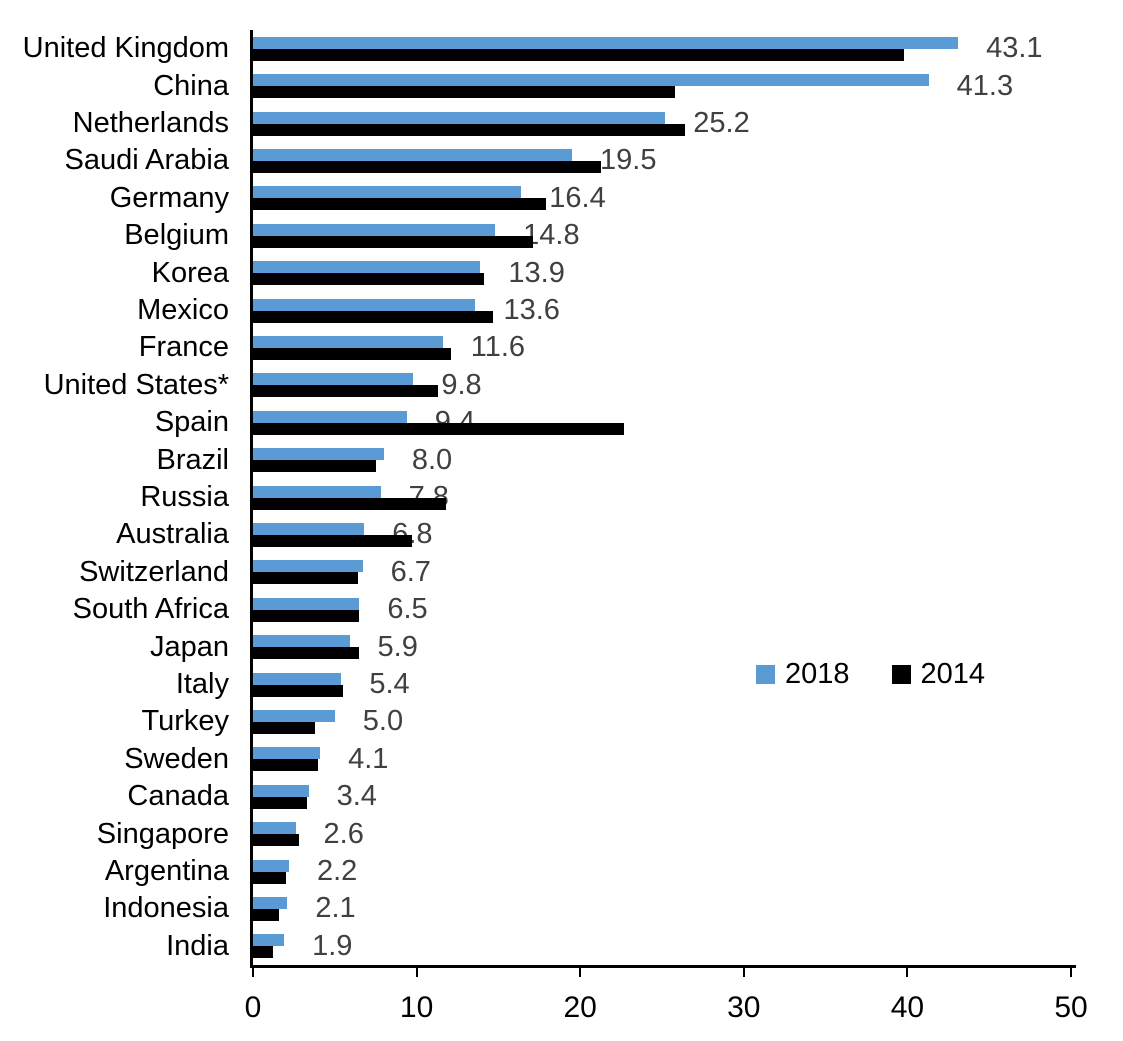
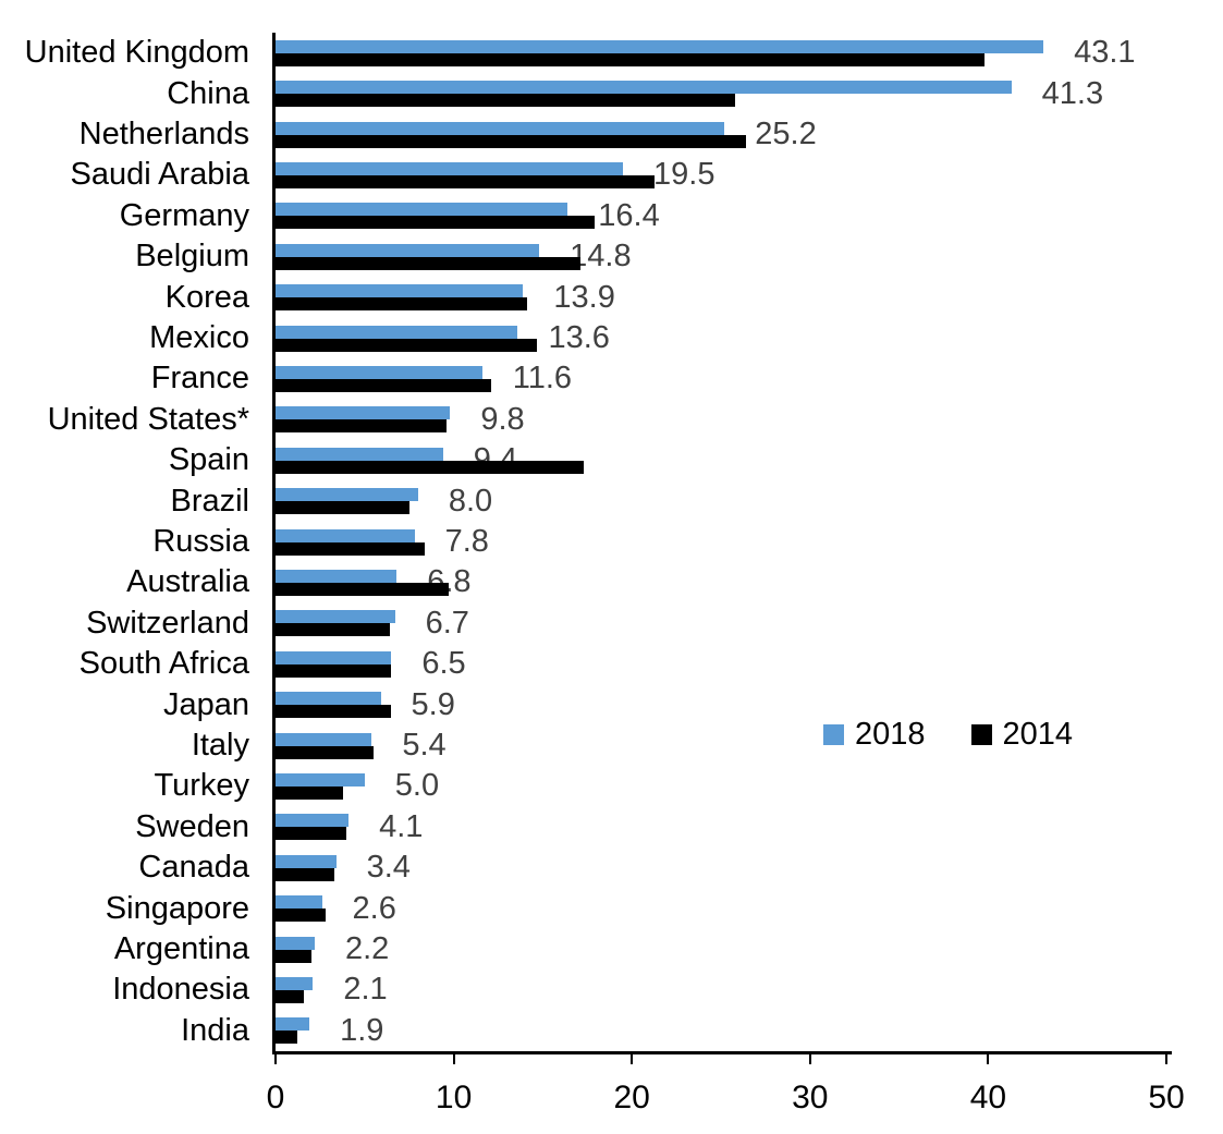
2014/United States*: 11.3 -> 9.6
2014/Spain: 22.7 -> 17.3
2014/Russia: 11.8 -> 8.4
